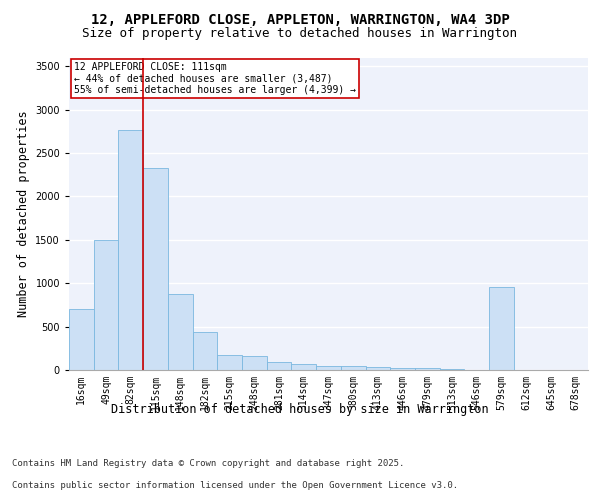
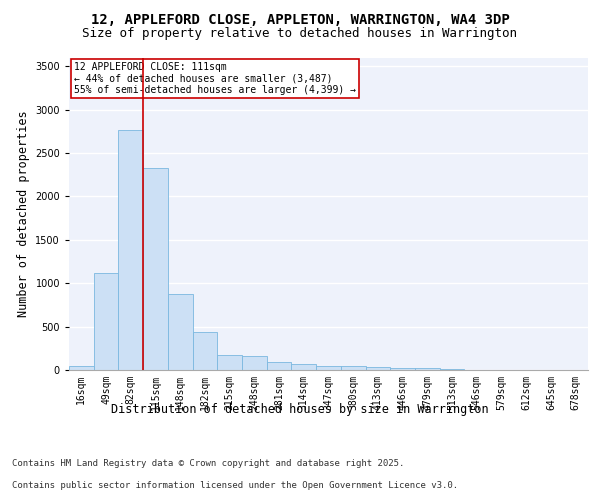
16sqm: 700 -> 50
49sqm: 1500 -> 1120
579sqm: 960 -> 0
